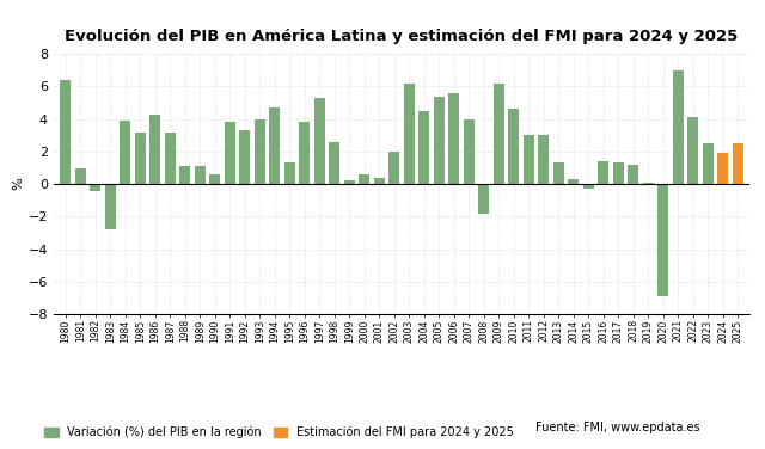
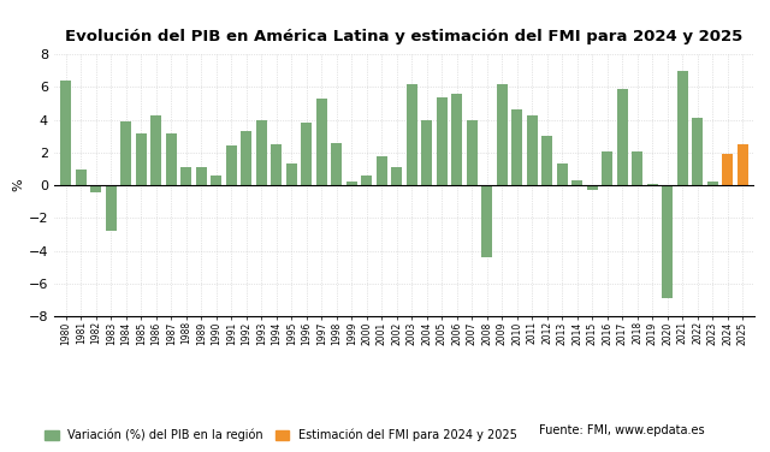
1991: 3.8 -> 2.4
1994: 4.7 -> 2.5
2001: 0.4 -> 1.8
2002: 2.0 -> 1.1
2004: 4.5 -> 4.0
2008: -1.8 -> -4.4
2011: 3.0 -> 4.3
2016: 1.4 -> 2.1
2017: 1.3 -> 5.9
2018: 1.2 -> 2.1
2023: 2.5 -> 0.2
